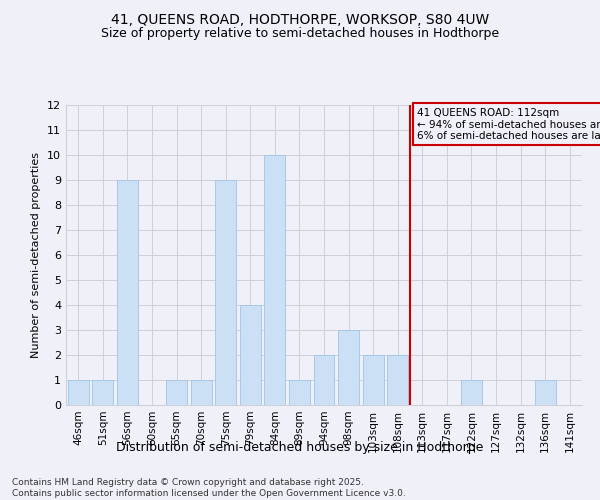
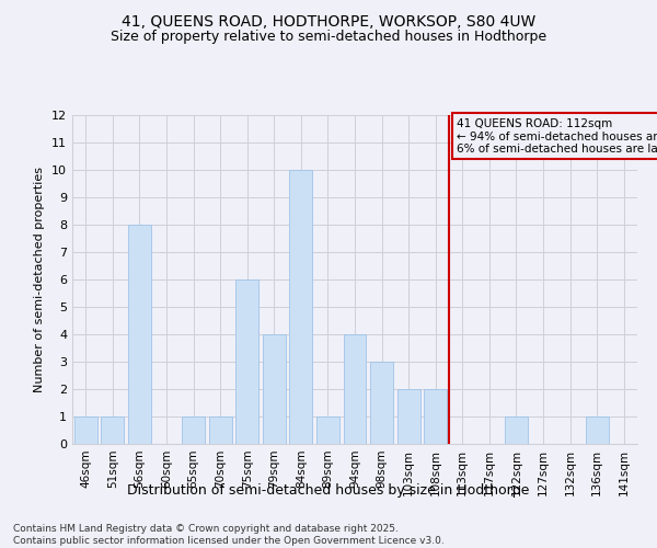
56sqm: 9 -> 8
75sqm: 9 -> 6
94sqm: 2 -> 4
